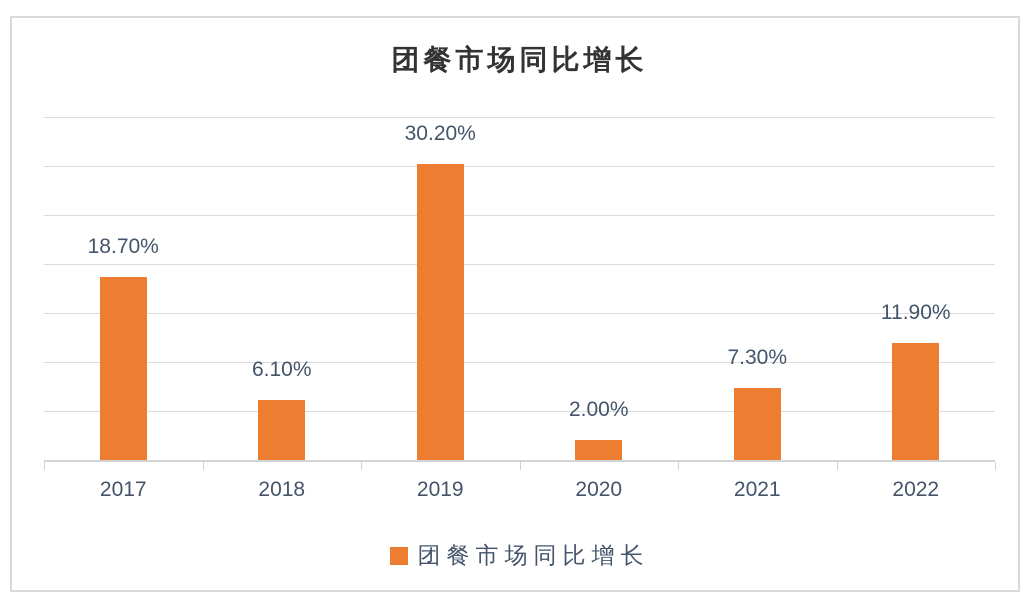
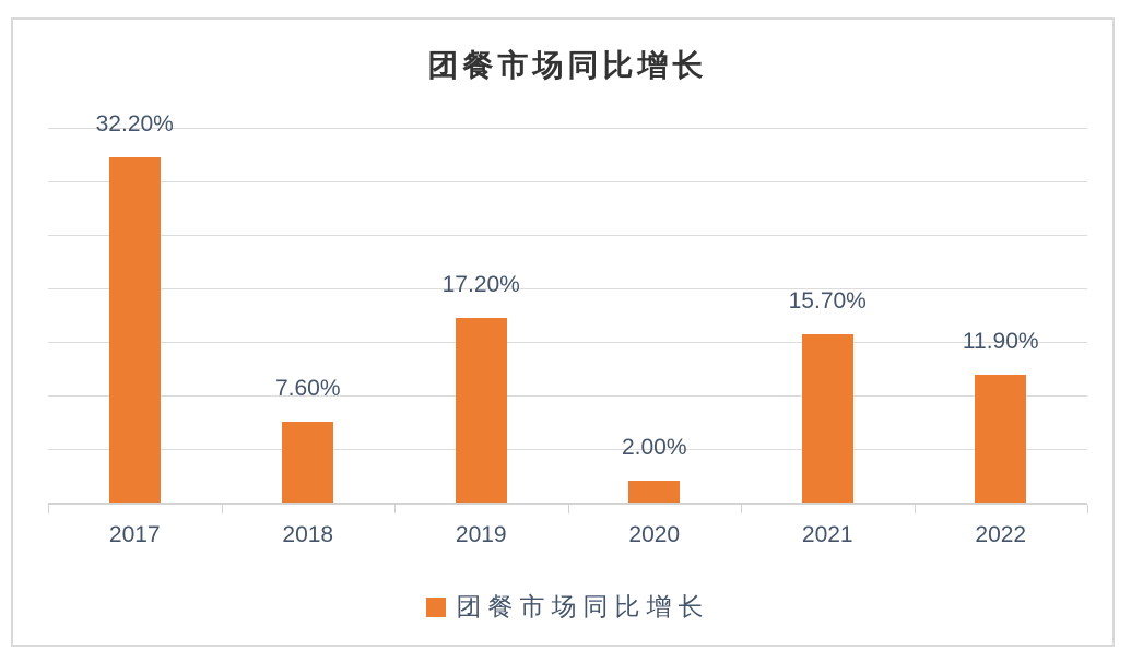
2017: 18.70% -> 32.20%
2018: 6.10% -> 7.60%
2019: 30.20% -> 17.20%
2021: 7.30% -> 15.70%
